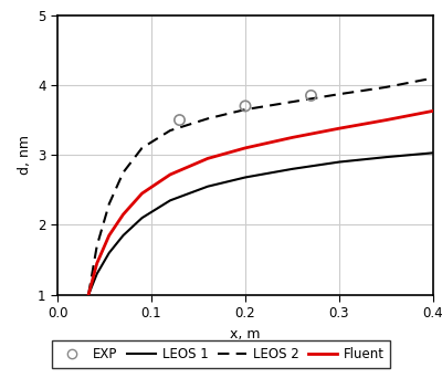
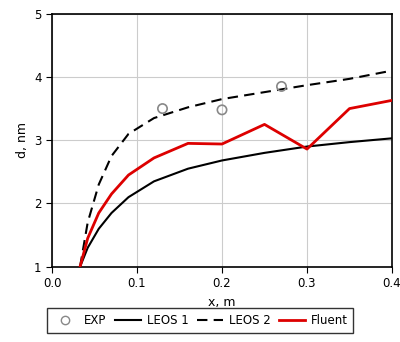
EXP/0.2: 3.70 -> 3.48
Fluent/0.2: 3.10 -> 2.94
Fluent/0.3: 3.38 -> 2.86
